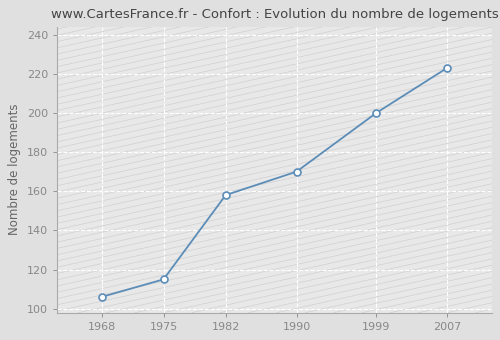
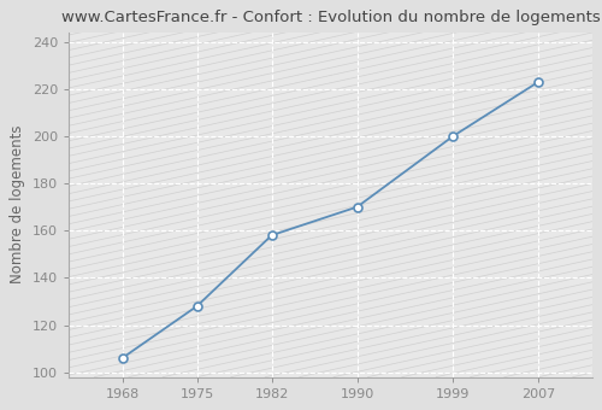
1975: 115 -> 128
